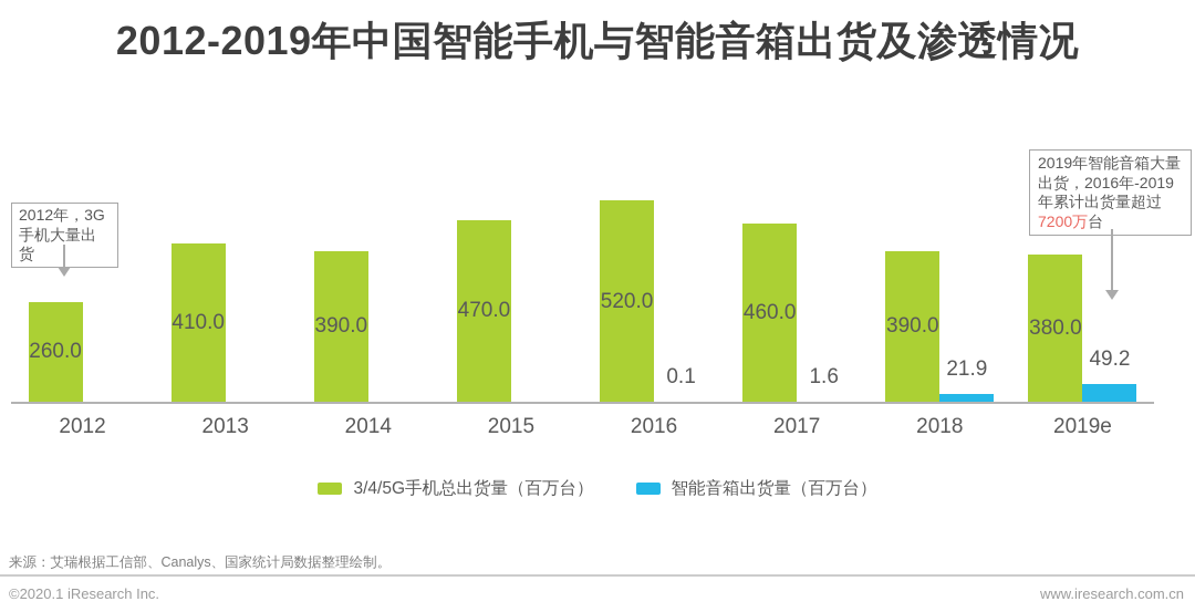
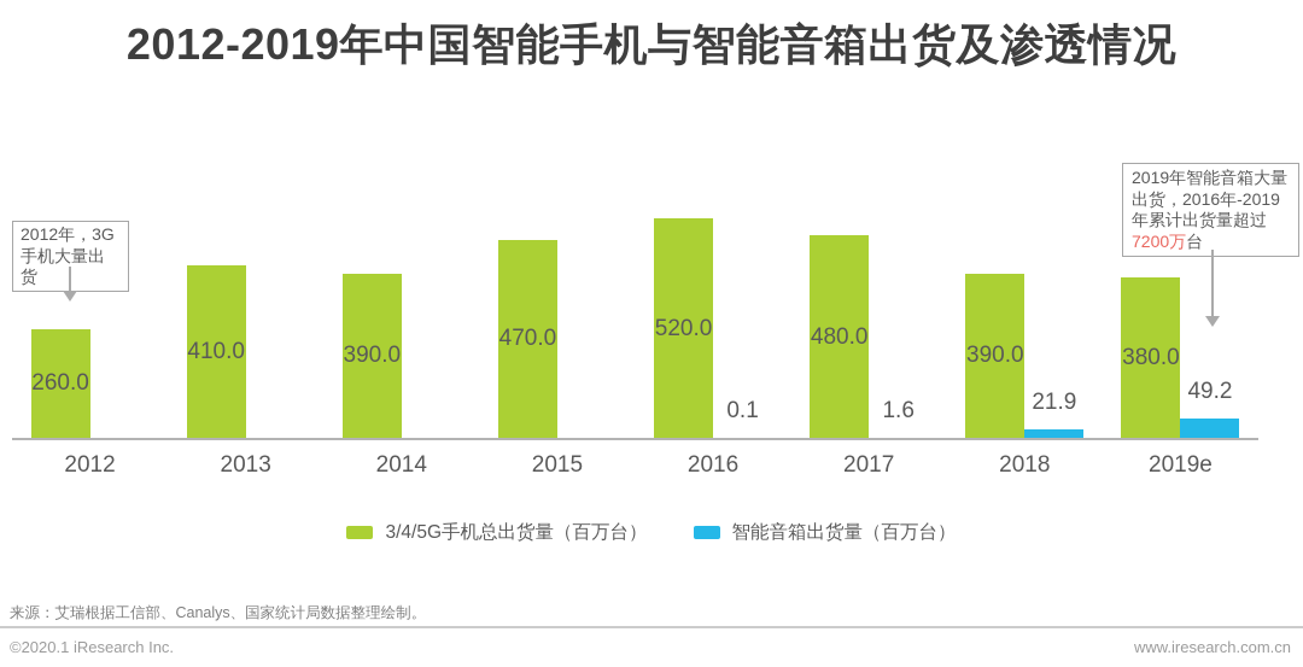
3/4/5G手机总出货量（百万台）/2017: 460.0 -> 480.0
